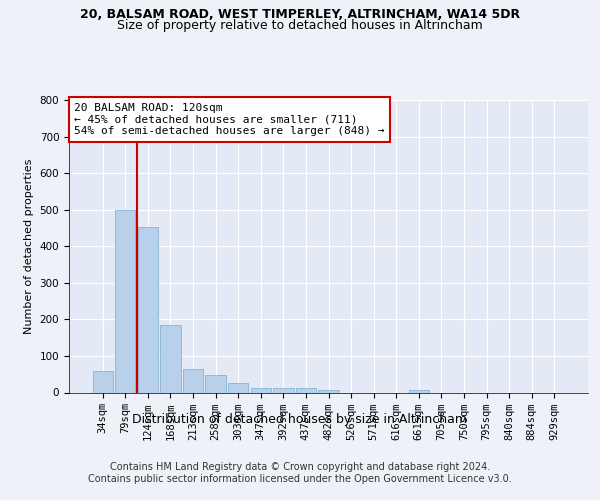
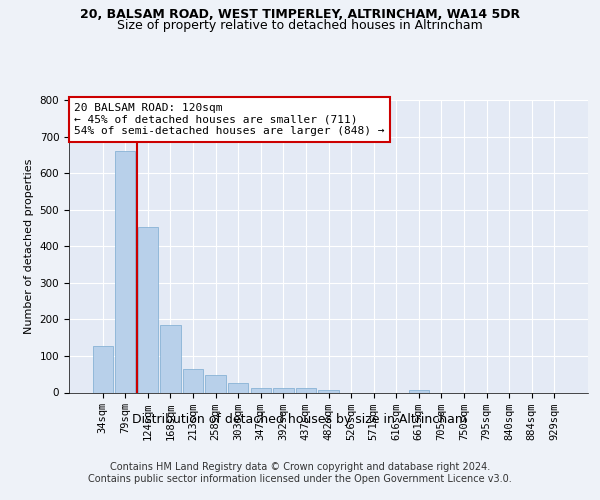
34sqm: 60 -> 128
79sqm: 500 -> 660
